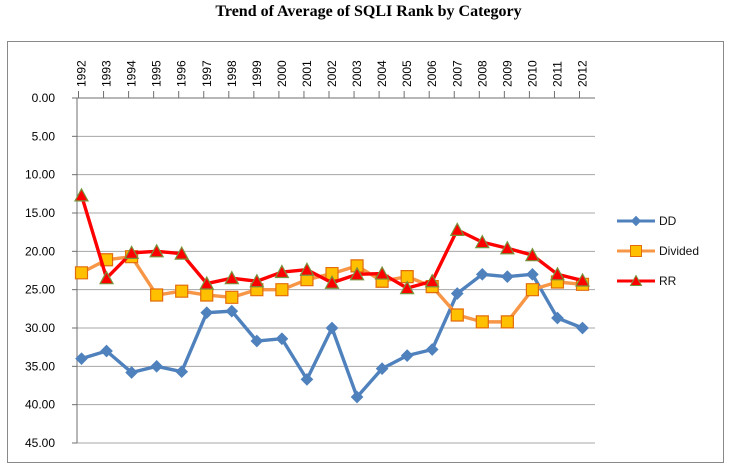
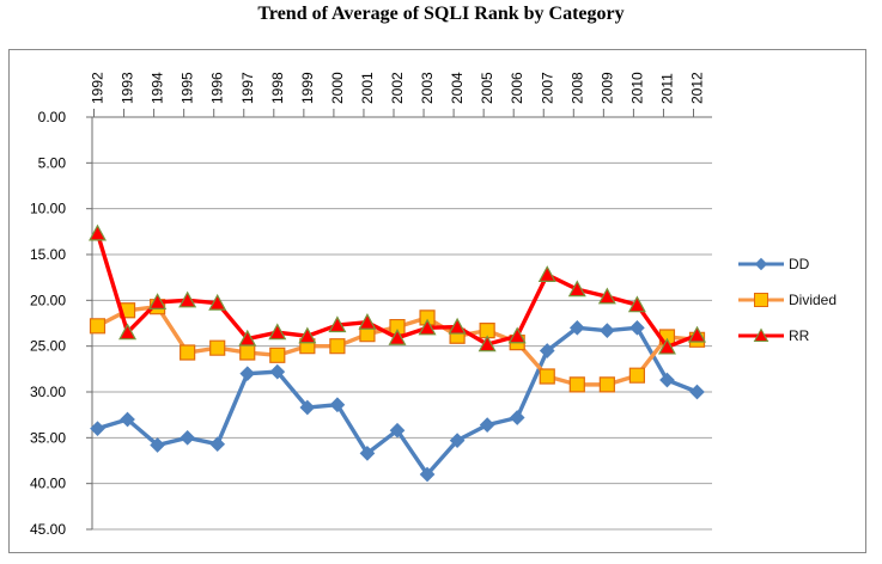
DD/2002: 30 -> 34
Divided/2010: 25 -> 28
RR/2011: 23 -> 25
